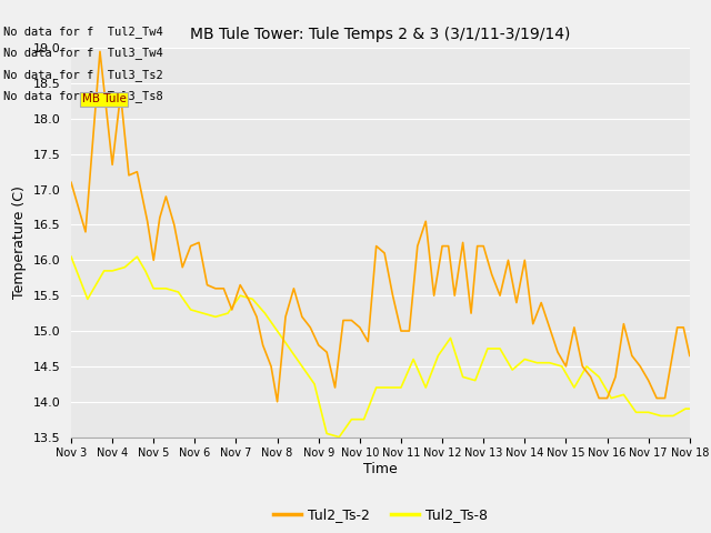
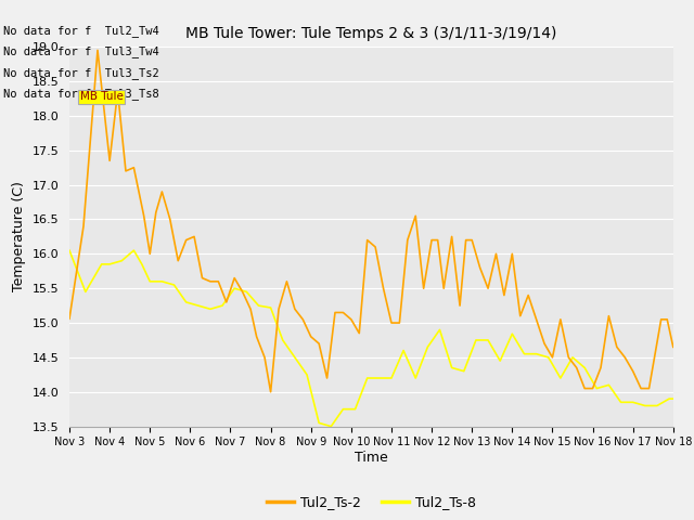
Tul2_Ts-2/Nov 3: 17.10 -> 15.06
Tul2_Ts-8/Nov 8: 15.00 -> 15.22
Tul2_Ts-8/Nov 14: 14.60 -> 14.84
